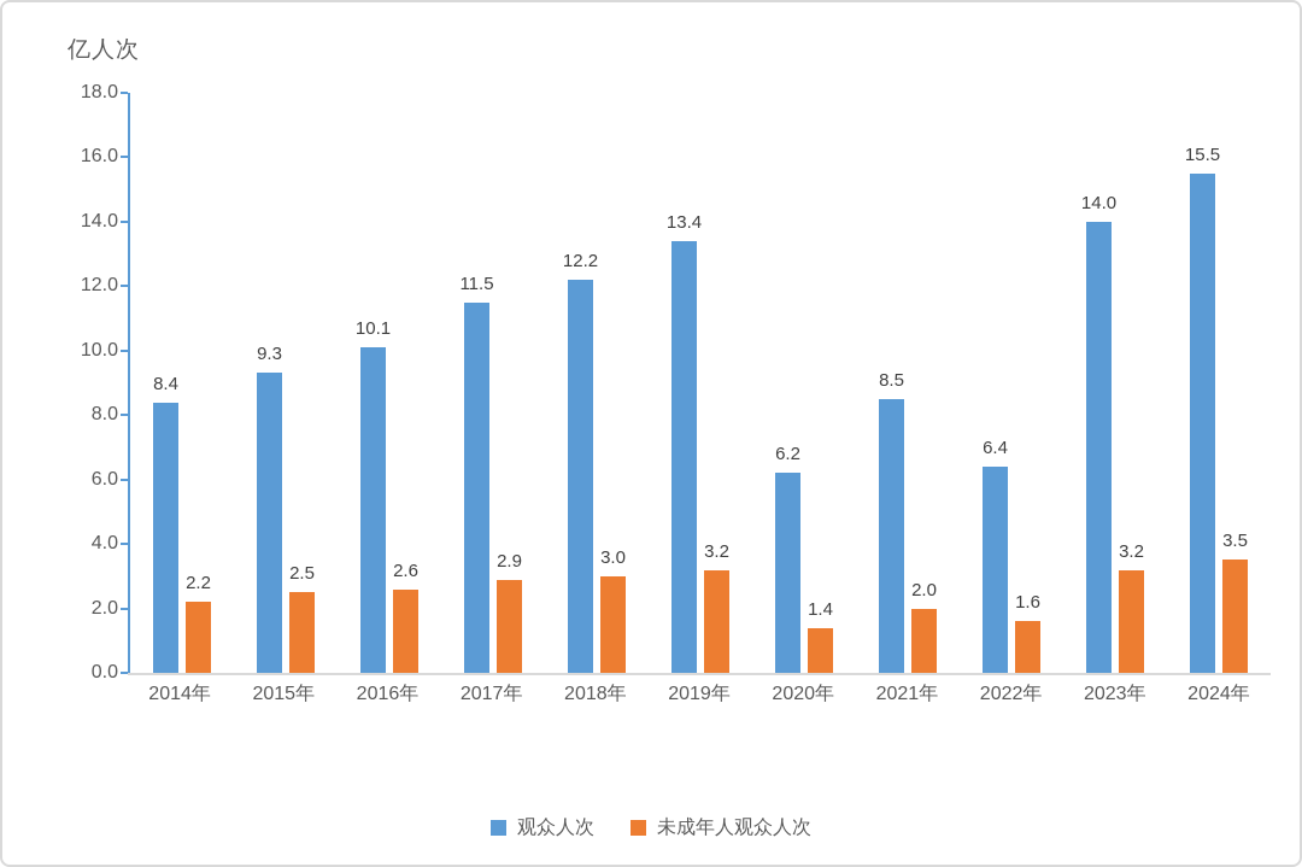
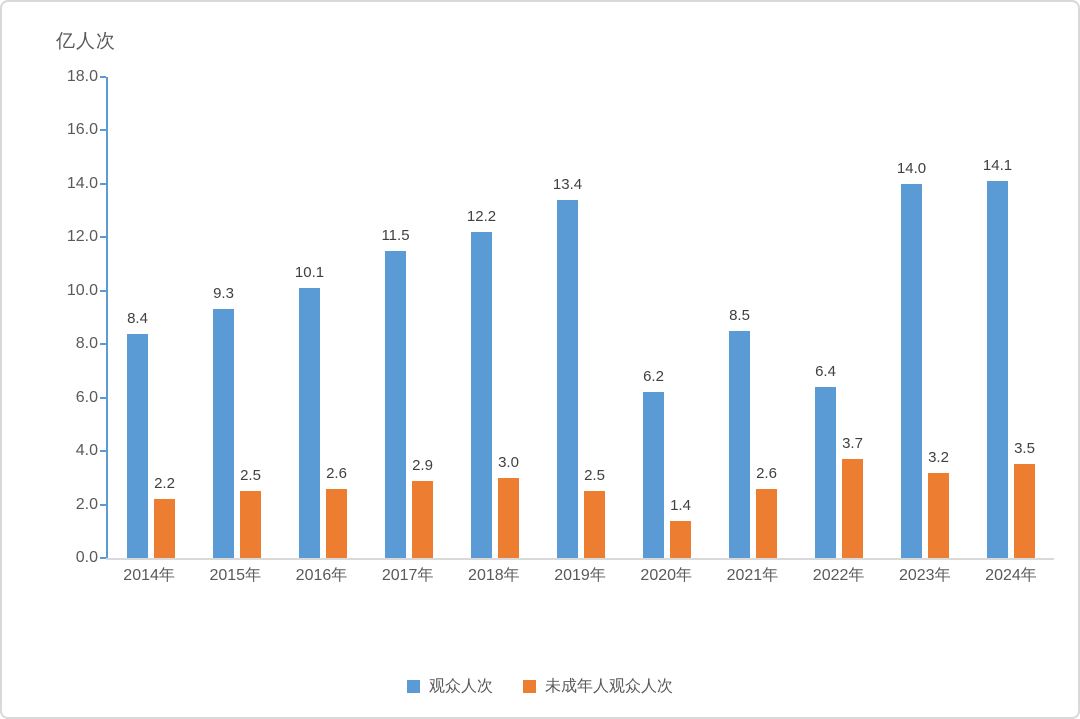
未成年人观众人次/2019年: 3.2 -> 2.5
未成年人观众人次/2021年: 2.0 -> 2.6
未成年人观众人次/2022年: 1.6 -> 3.7
观众人次/2024年: 15.5 -> 14.1
